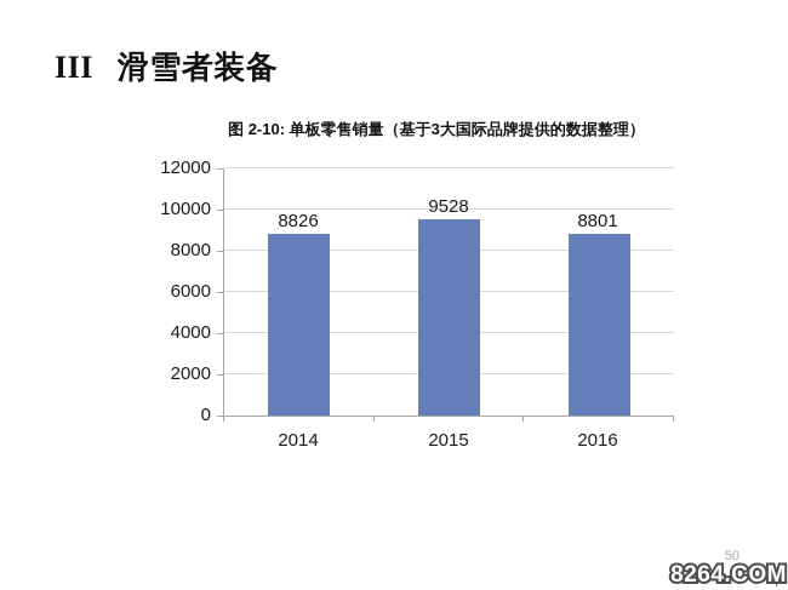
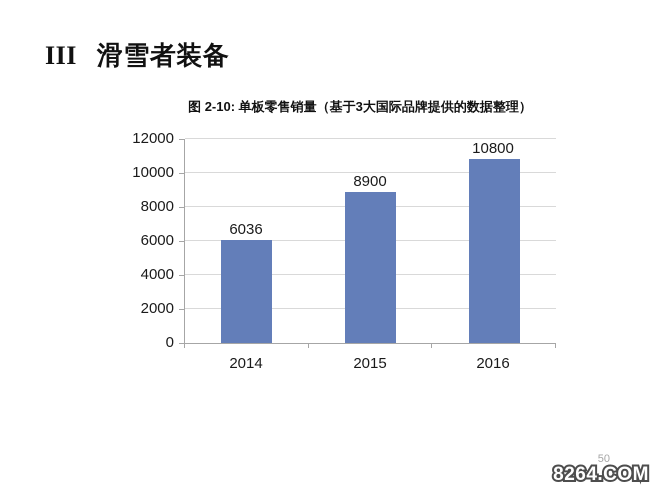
2014: 8826 -> 6036
2015: 9528 -> 8900
2016: 8801 -> 10800
